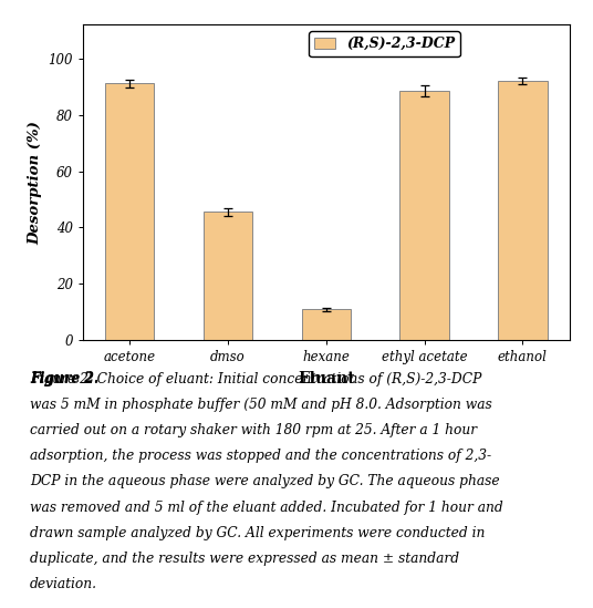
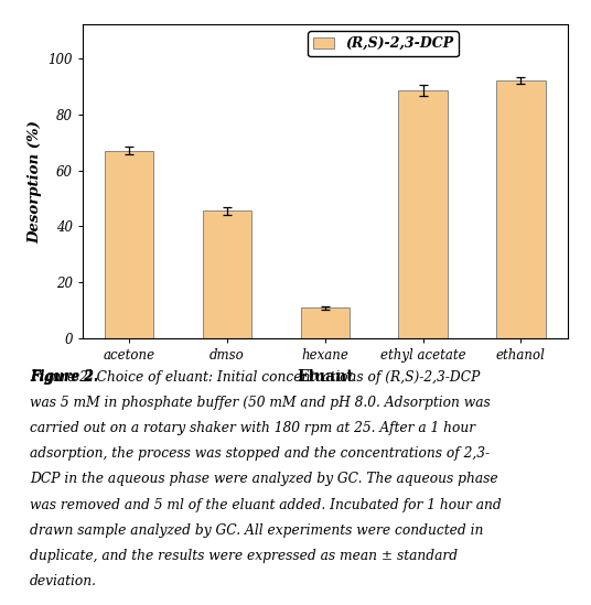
acetone: 91.0 -> 67.0
